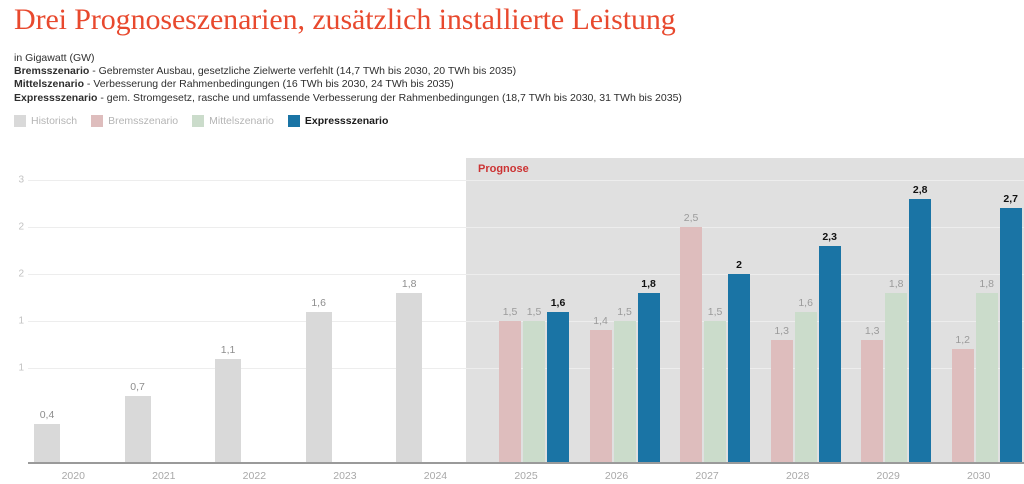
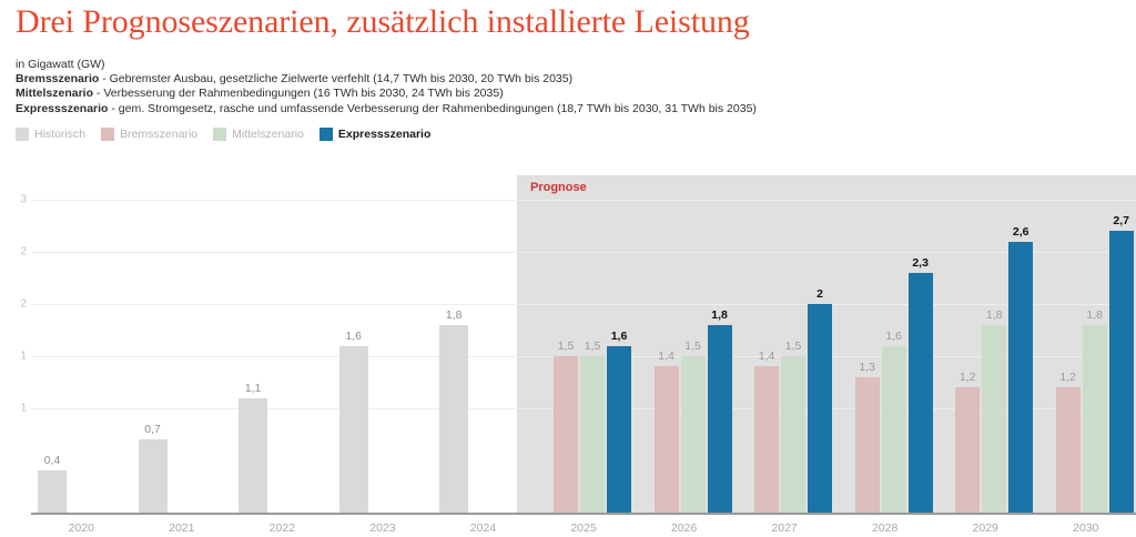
Bremsszenario/2027: 2,5 -> 1,4
Bremsszenario/2029: 1,3 -> 1,2
Expressszenario/2029: 2,8 -> 2,6
